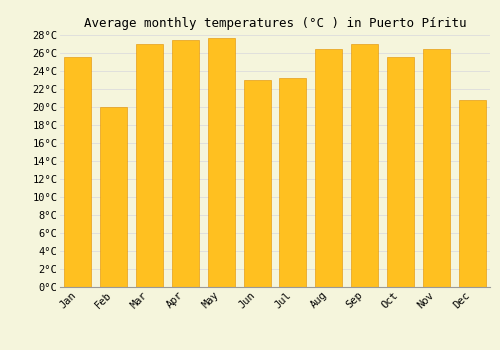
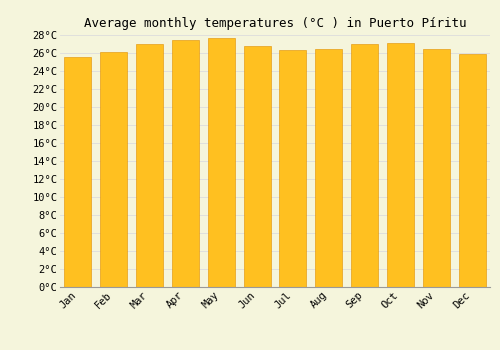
Feb: 20.0°C -> 26.1°C
Jun: 23.0°C -> 26.8°C
Jul: 23.2°C -> 26.3°C
Oct: 25.6°C -> 27.1°C
Dec: 20.8°C -> 25.9°C
